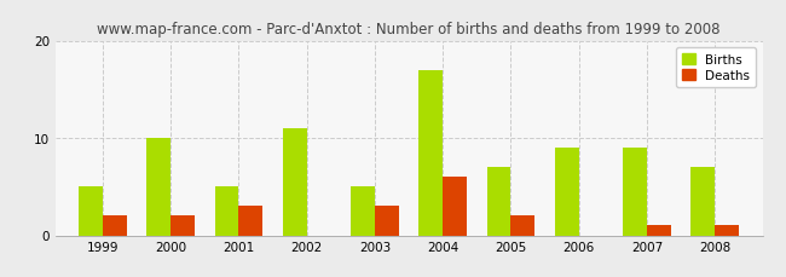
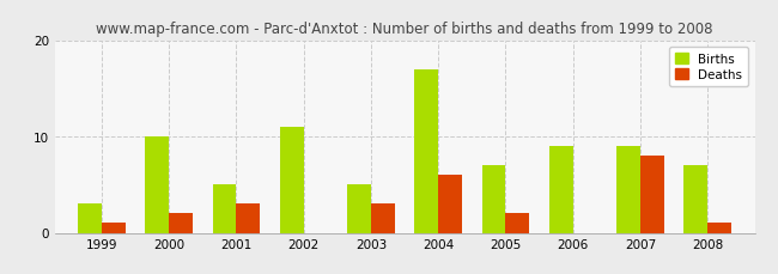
Births/1999: 5 -> 3
Deaths/1999: 2 -> 1
Deaths/2007: 1 -> 8
